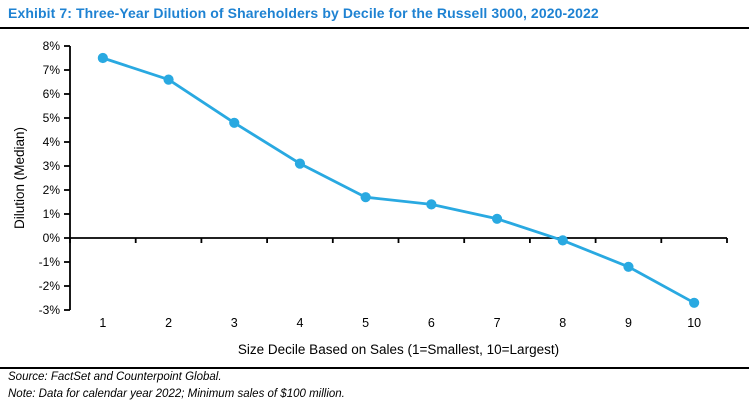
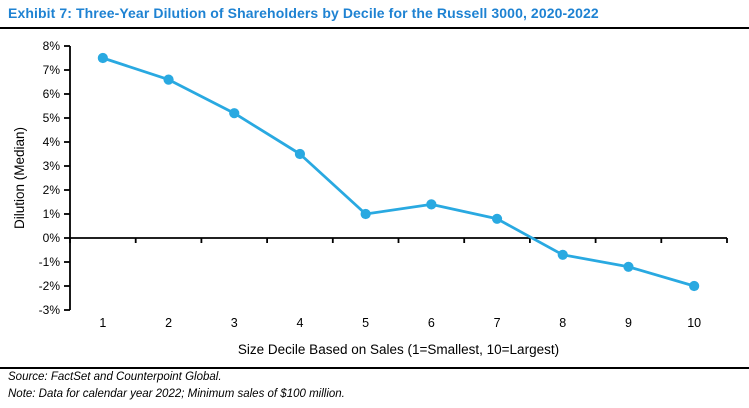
3: 4.8% -> 5.2%
4: 3.1% -> 3.5%
5: 1.7% -> 1.0%
8: -0.1% -> -0.7%
10: -2.7% -> -2.0%
